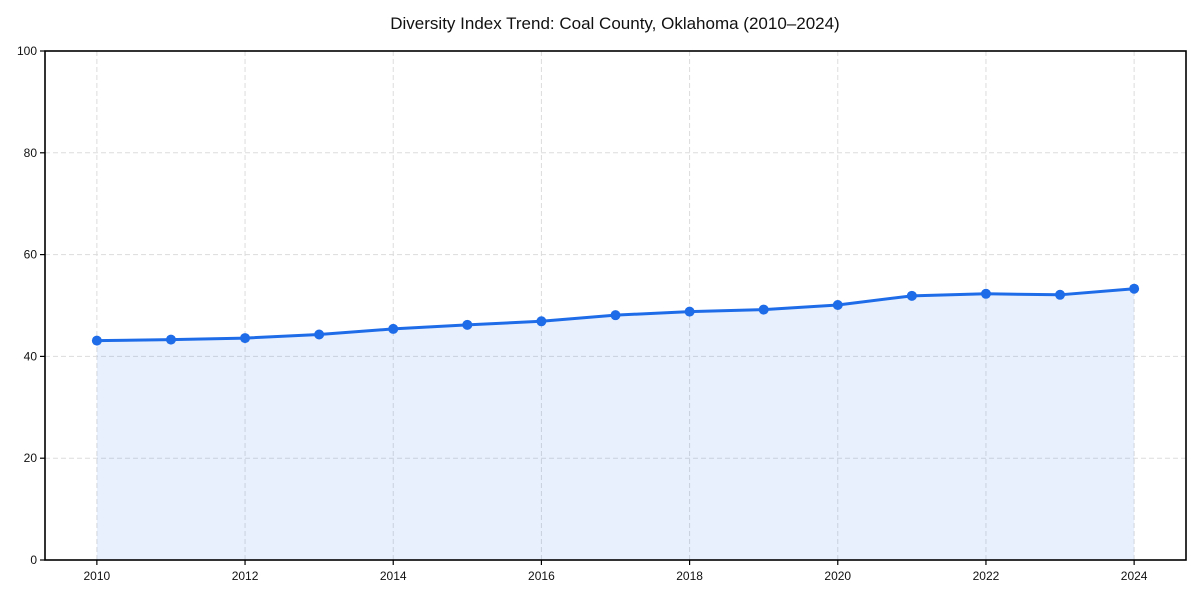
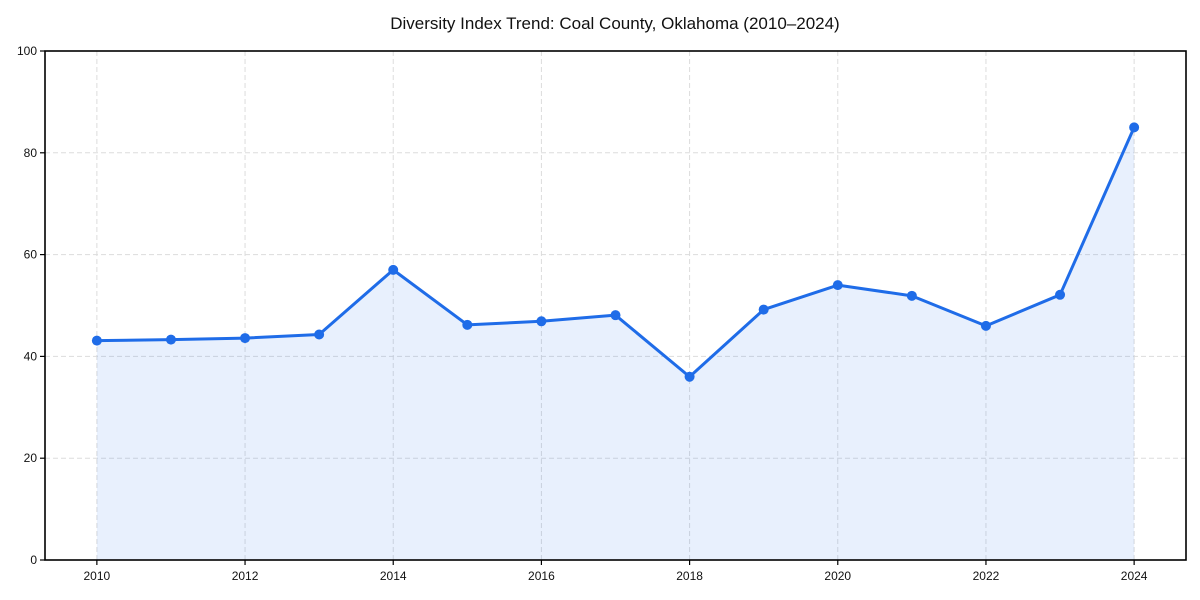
2014: 45 -> 57
2018: 49 -> 36
2020: 50 -> 54
2022: 52 -> 46
2024: 53 -> 85
